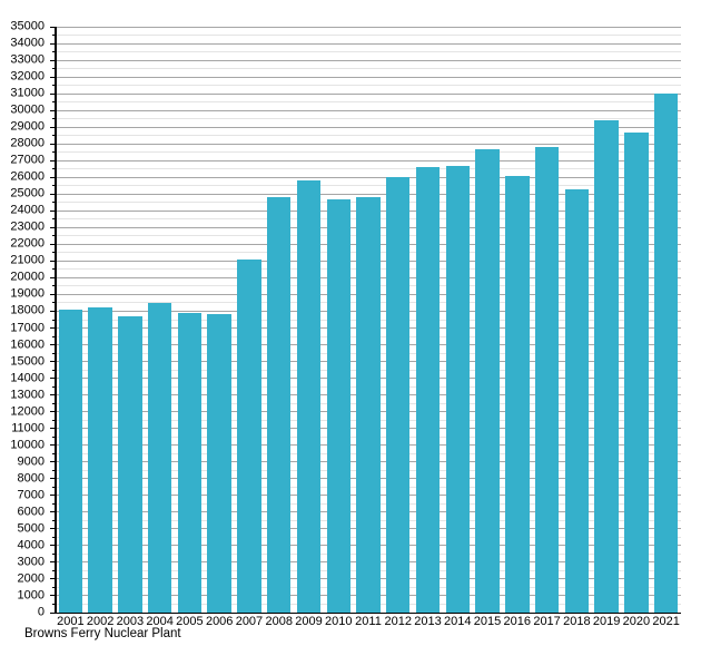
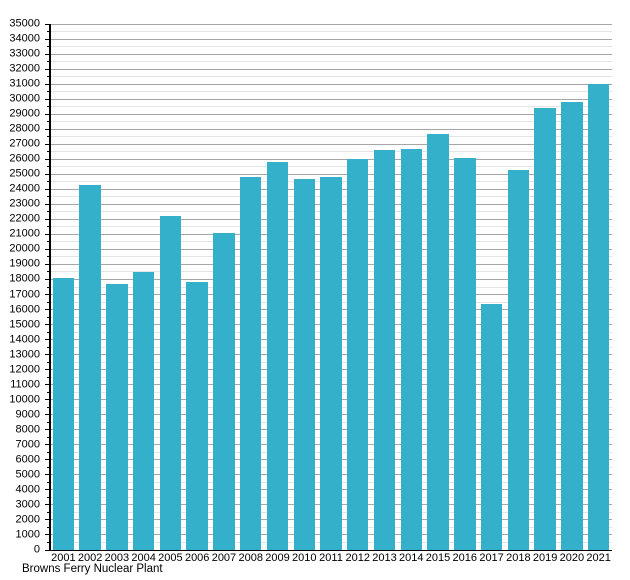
2002: 18200 -> 24300
2005: 17900 -> 22200
2017: 27800 -> 16400
2020: 28700 -> 29800
